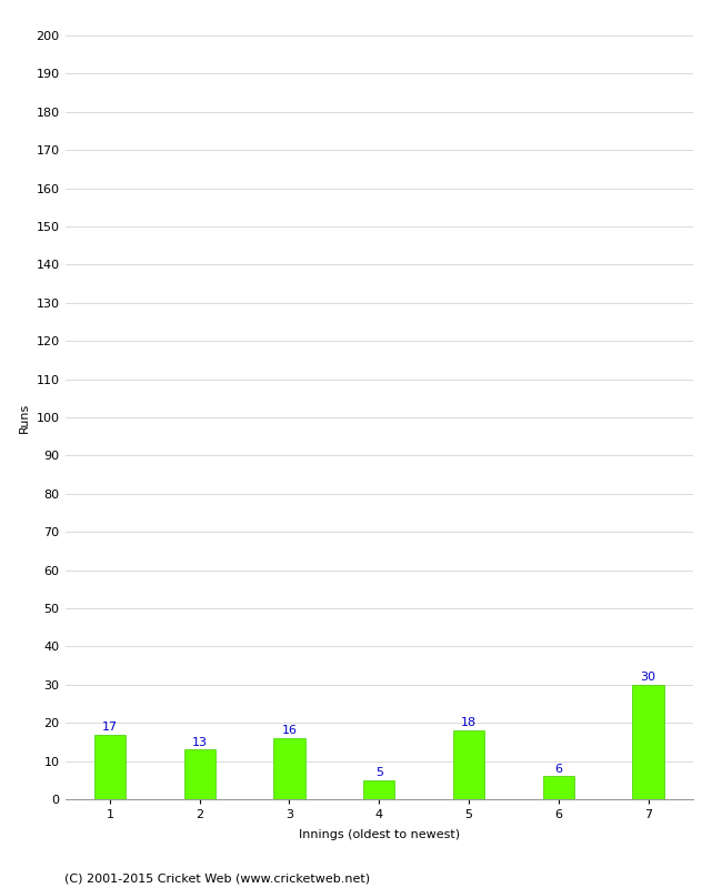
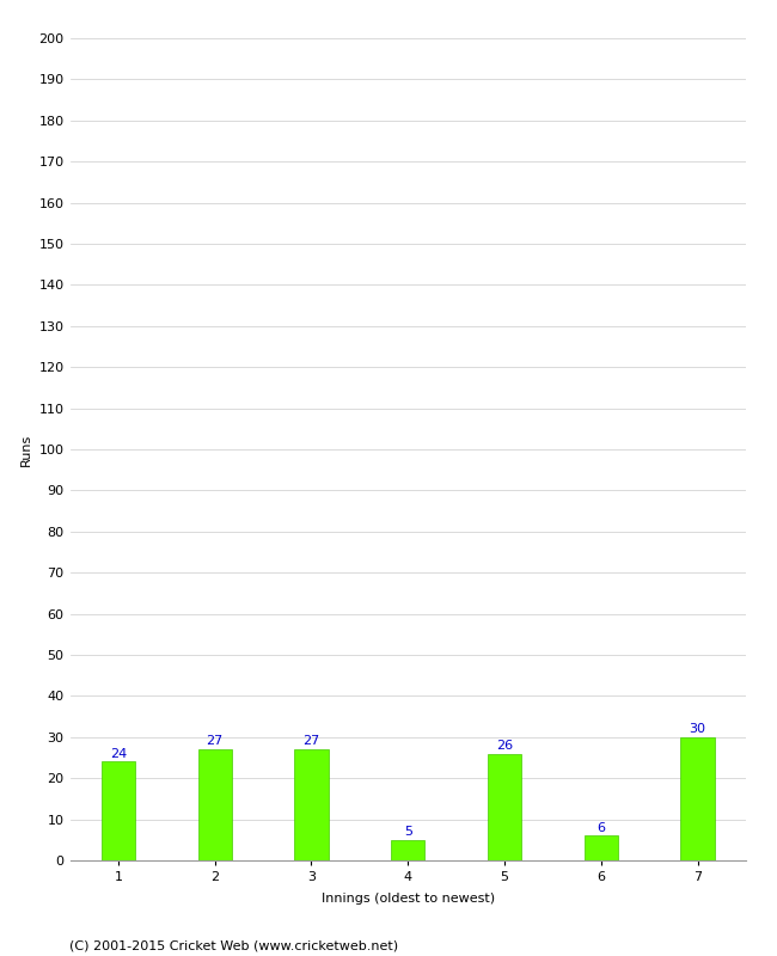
1: 17 -> 24
2: 13 -> 27
3: 16 -> 27
5: 18 -> 26
